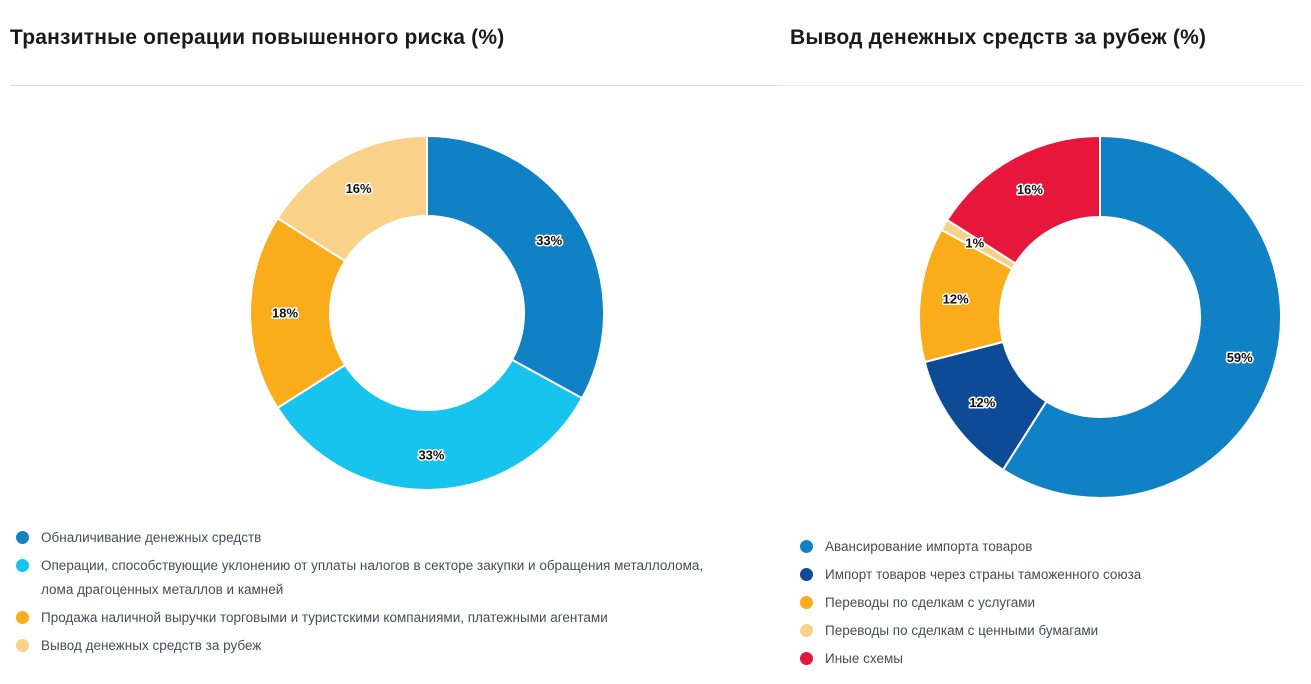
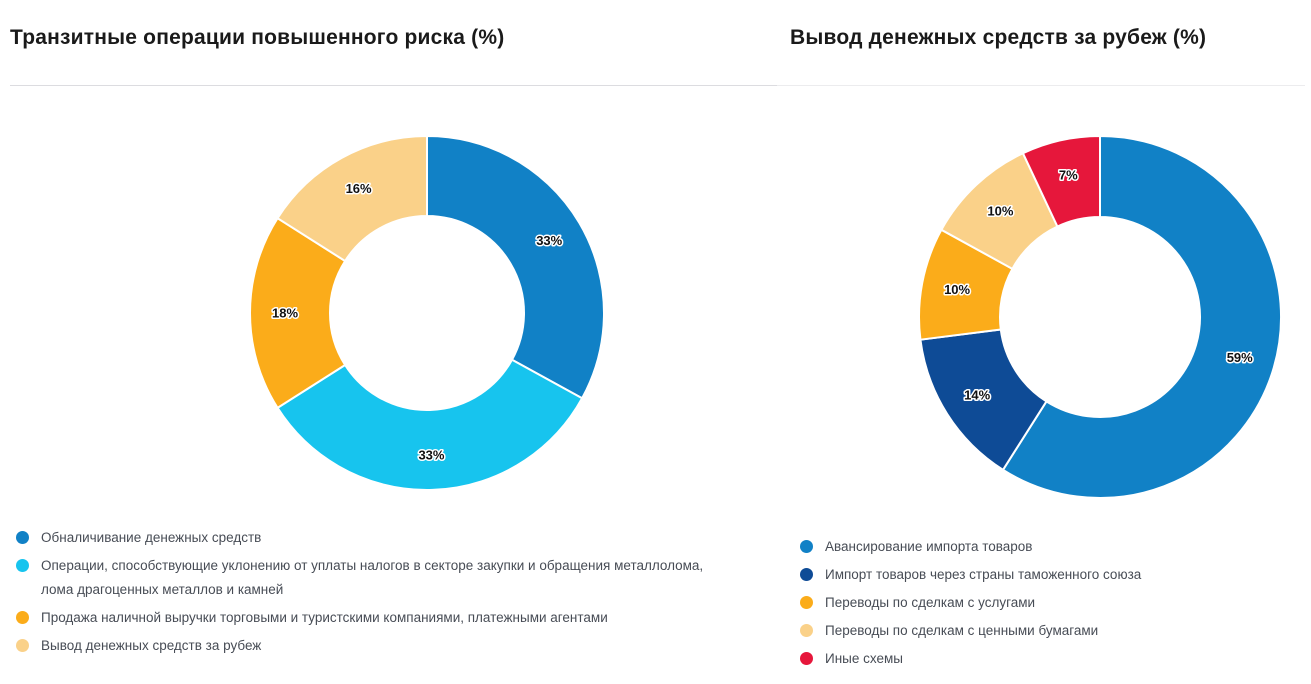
Вывод денежных средств за рубеж (%)/Импорт товаров через страны таможенного союза: 12% -> 14%
Вывод денежных средств за рубеж (%)/Переводы по сделкам с услугами: 12% -> 10%
Вывод денежных средств за рубеж (%)/Переводы по сделкам с ценными бумагами: 1% -> 10%
Вывод денежных средств за рубеж (%)/Иные схемы: 16% -> 7%
